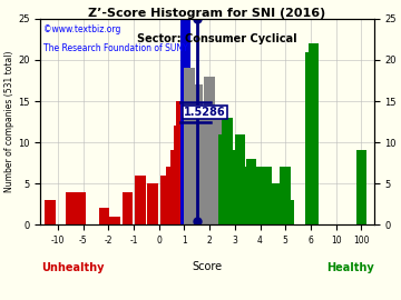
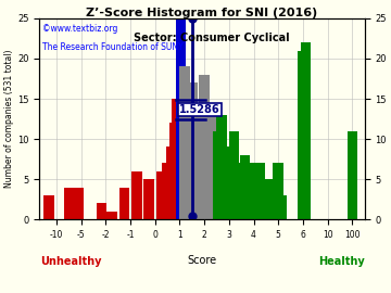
100: 9 -> 11
